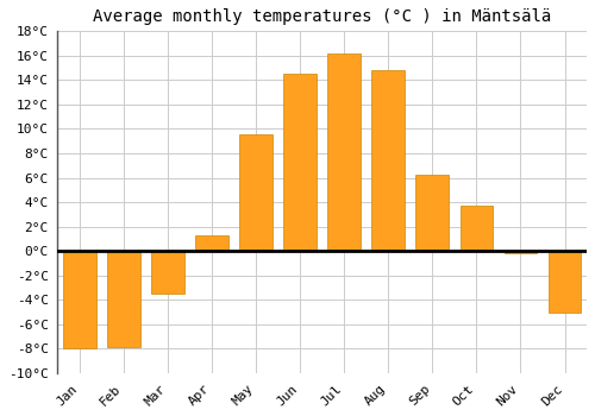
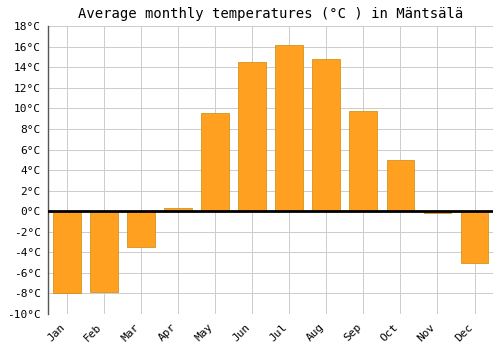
Apr: 1.3°C -> 0.3°C
Sep: 6.3°C -> 9.8°C
Oct: 3.7°C -> 5.0°C
